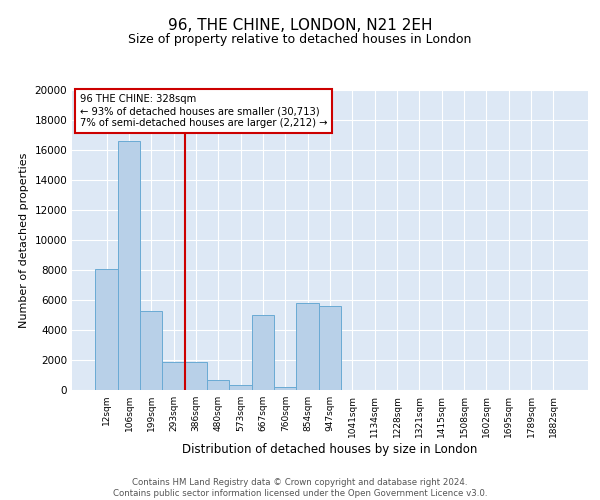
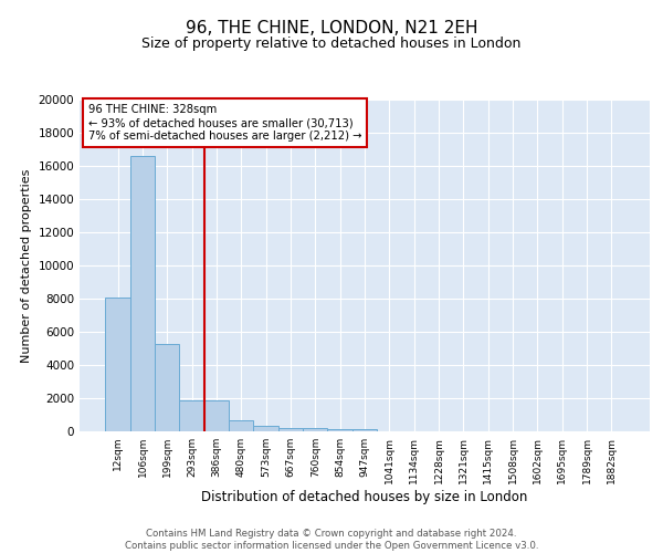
667sqm: 5000 -> 200
854sqm: 5800 -> 200
947sqm: 5600 -> 100
